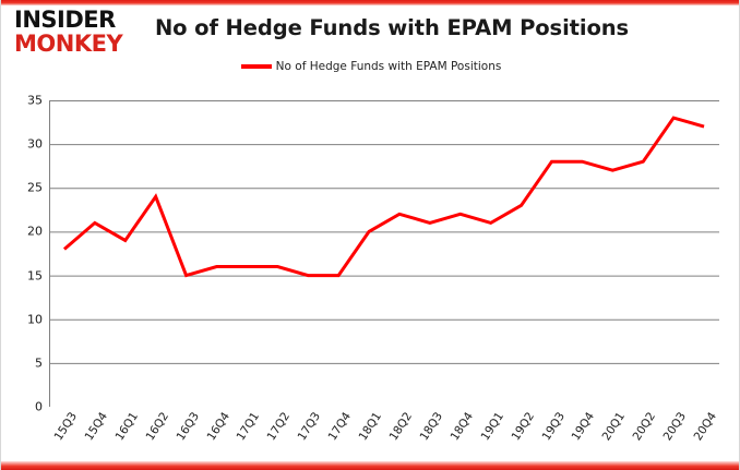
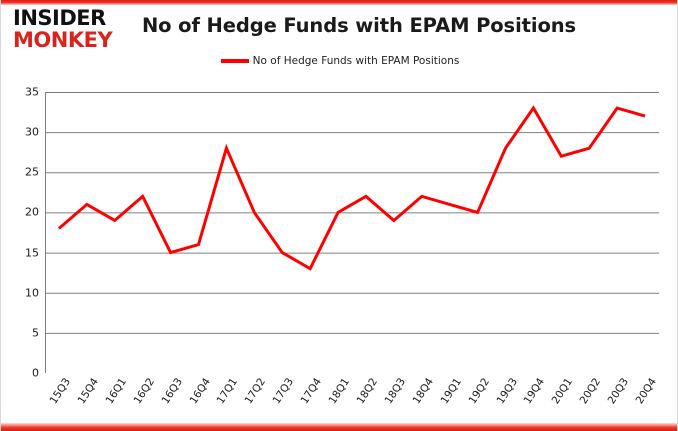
16Q2: 24 -> 22
17Q1: 16 -> 28
17Q2: 16 -> 20
17Q4: 15 -> 13
18Q3: 21 -> 19
19Q2: 23 -> 20
19Q4: 28 -> 33
